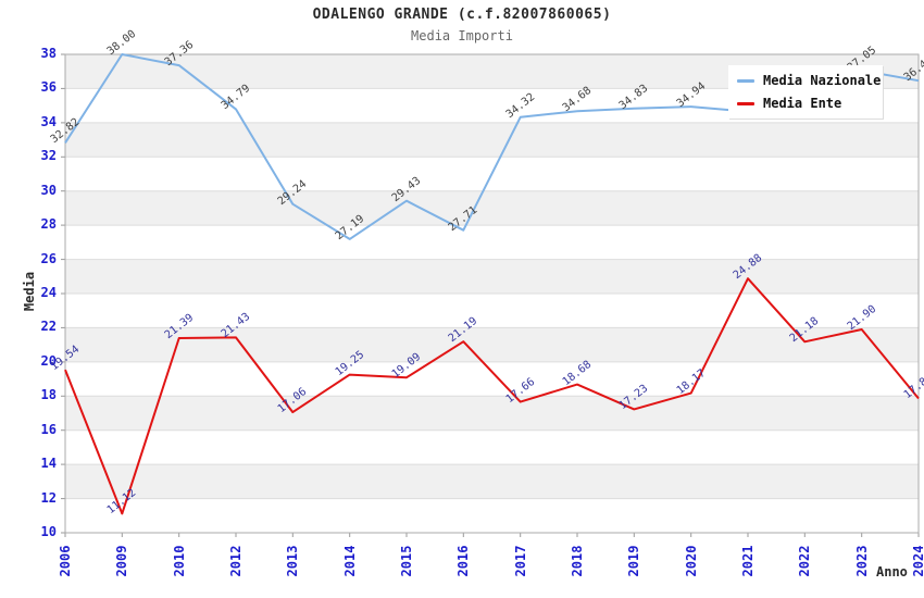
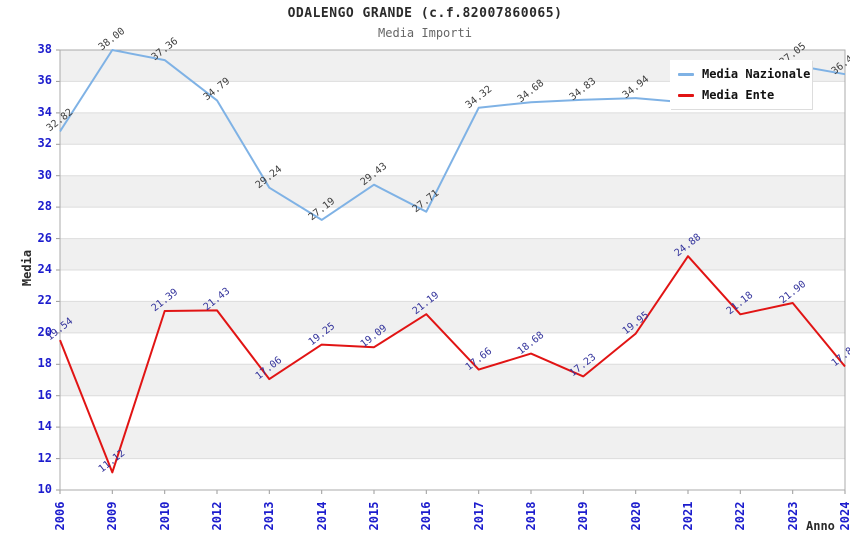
Media Ente/2020: 18.17 -> 19.95
